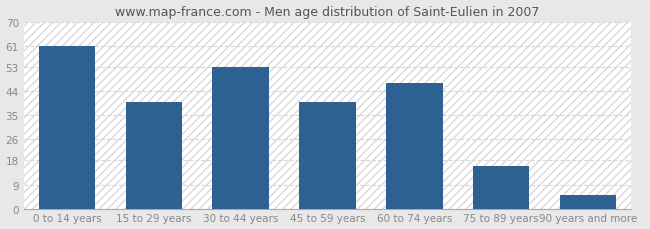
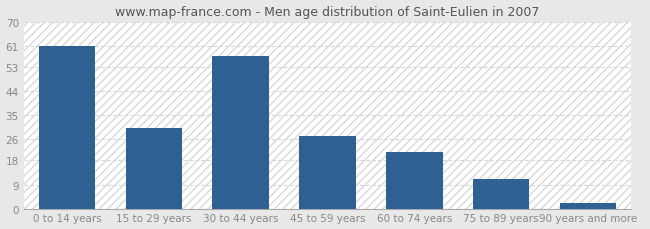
15 to 29 years: 40 -> 30
30 to 44 years: 53 -> 57
45 to 59 years: 40 -> 27
60 to 74 years: 47 -> 21
75 to 89 years: 16 -> 11
90 years and more: 5 -> 2
